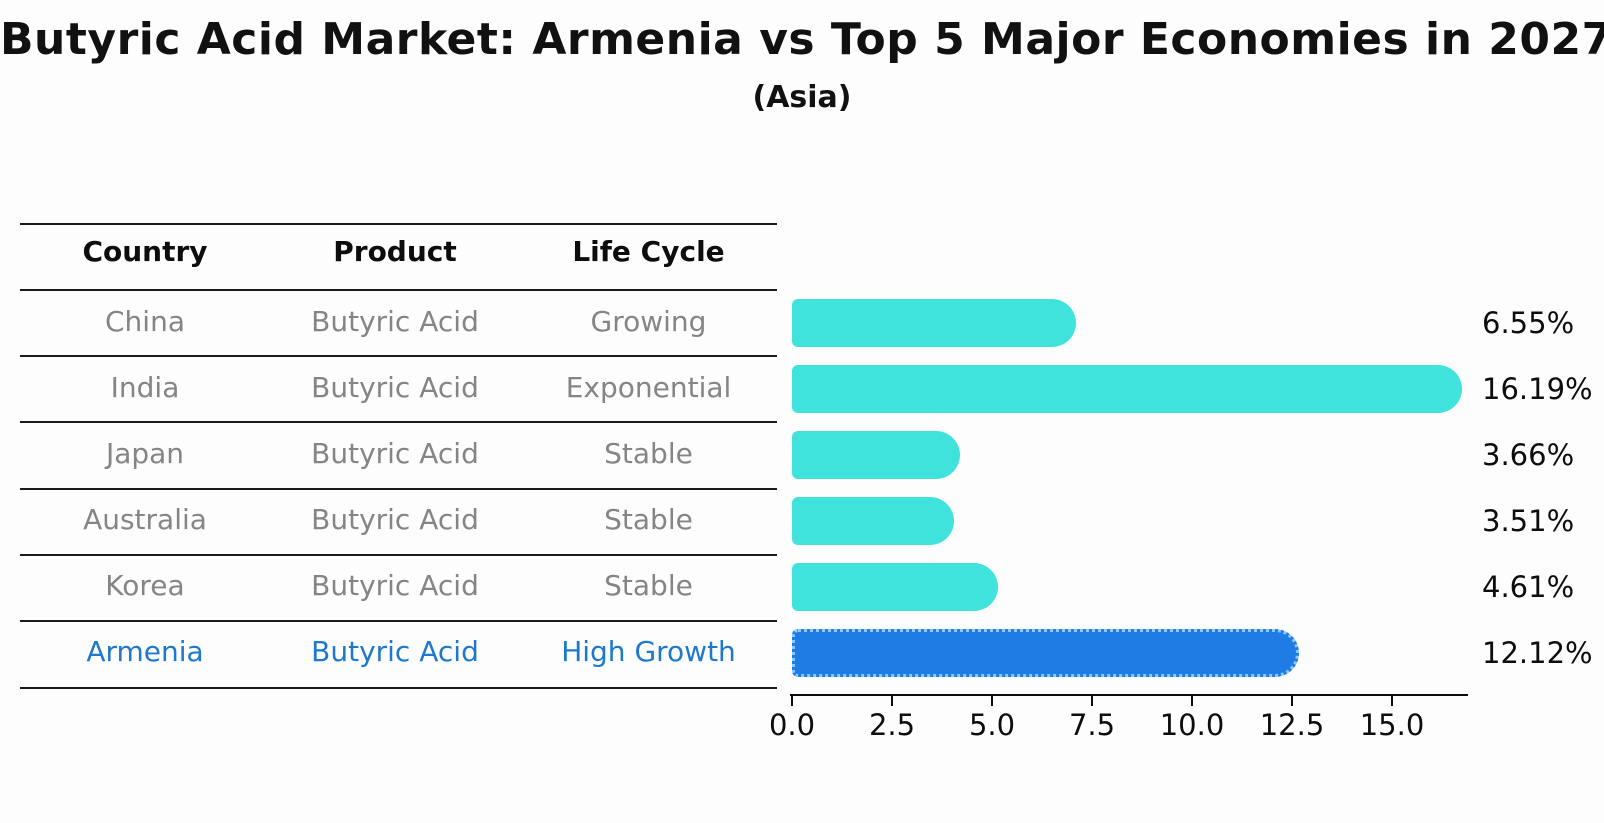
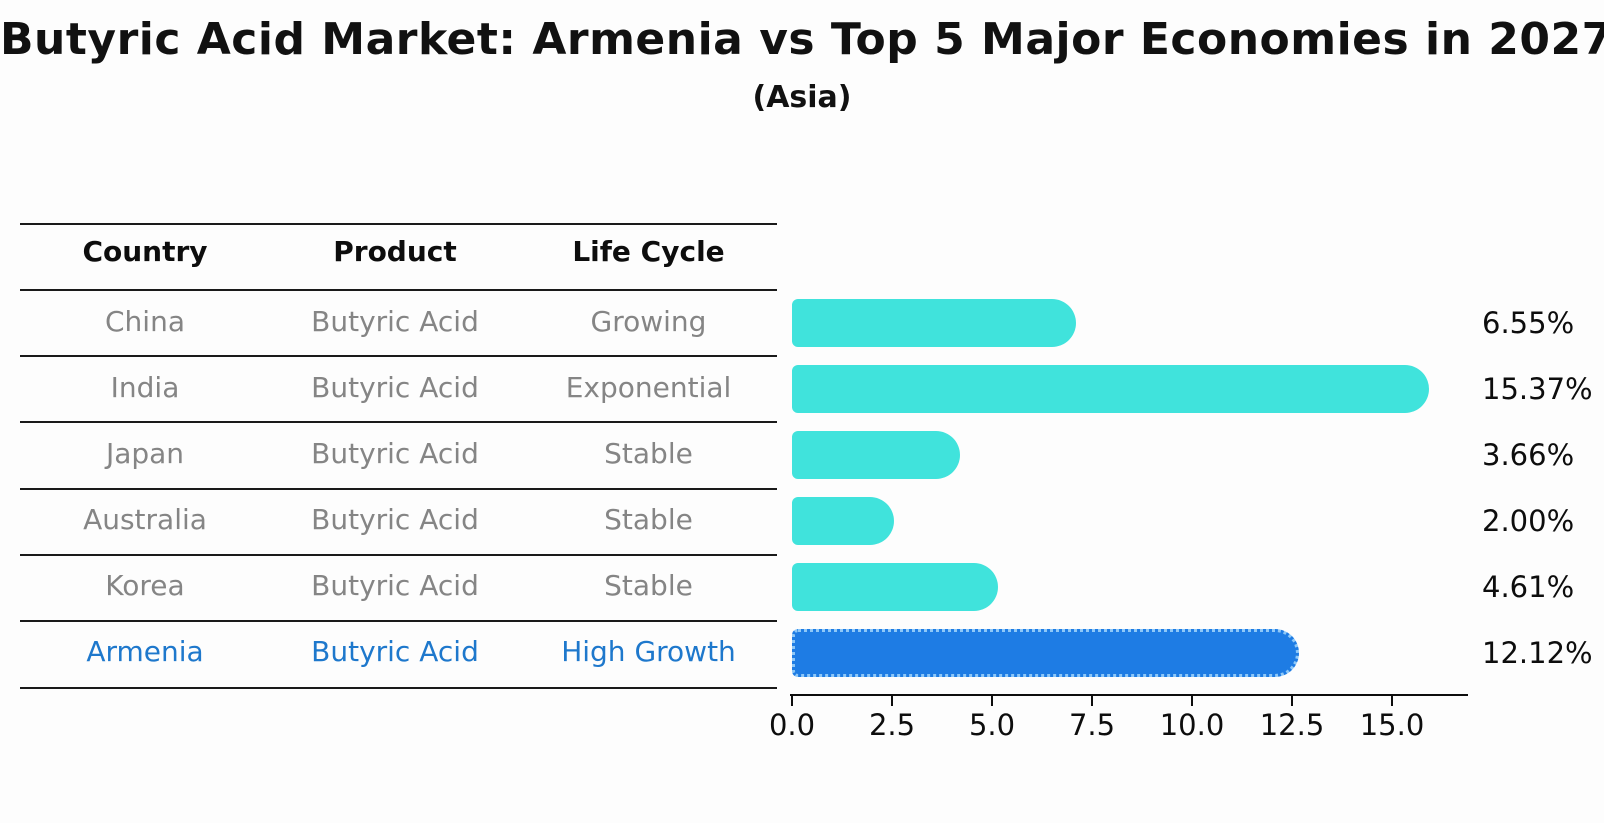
India: 16.19% -> 15.37%
Australia: 3.51% -> 2.00%
